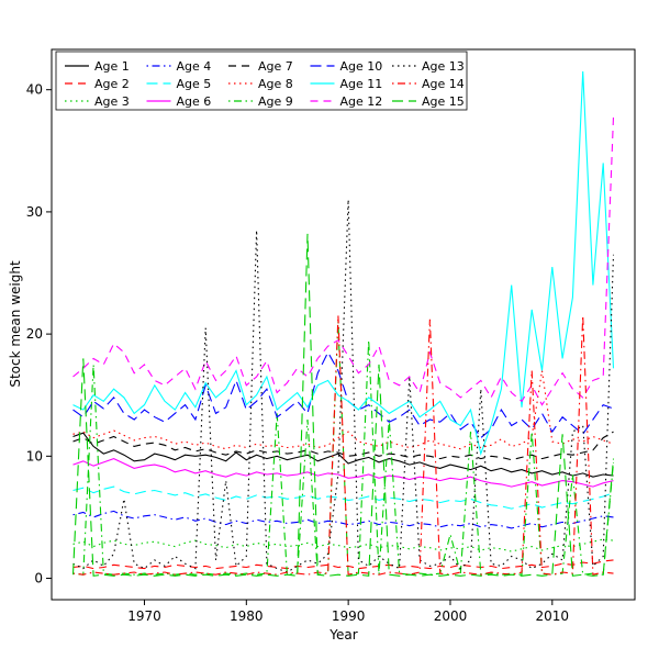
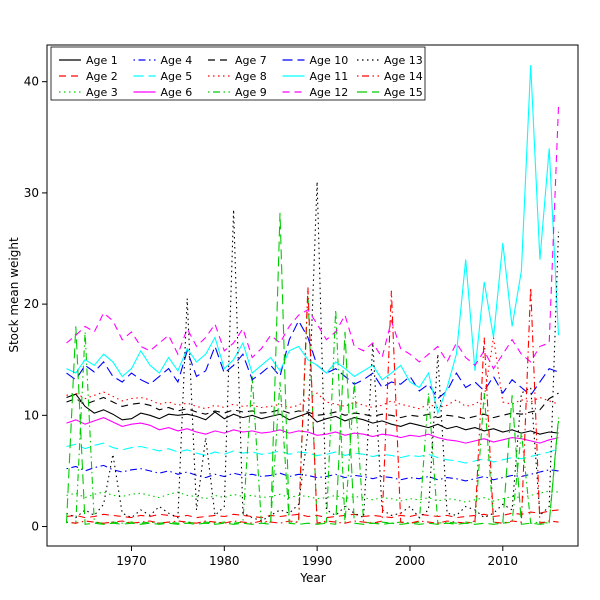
Age 9/2000: 3.6 -> 0.3
